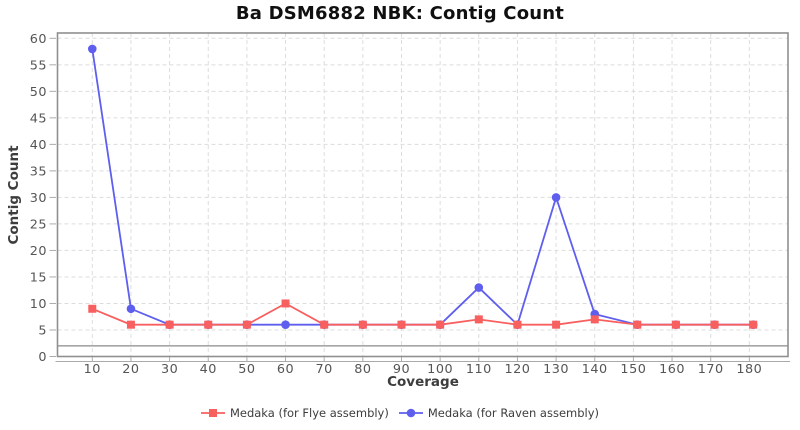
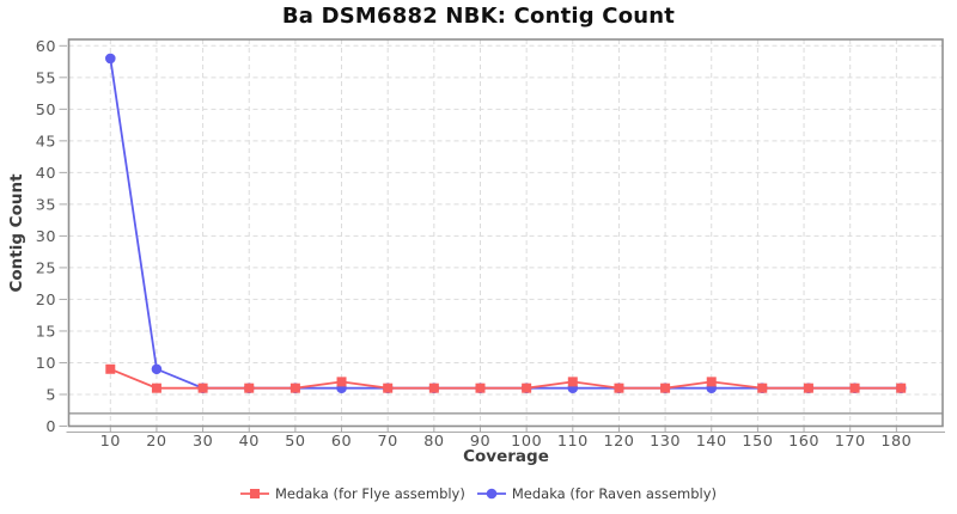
Medaka (for Flye assembly)/60: 10 -> 7
Medaka (for Raven assembly)/110: 13 -> 6
Medaka (for Raven assembly)/130: 30 -> 6
Medaka (for Raven assembly)/140: 8 -> 6
